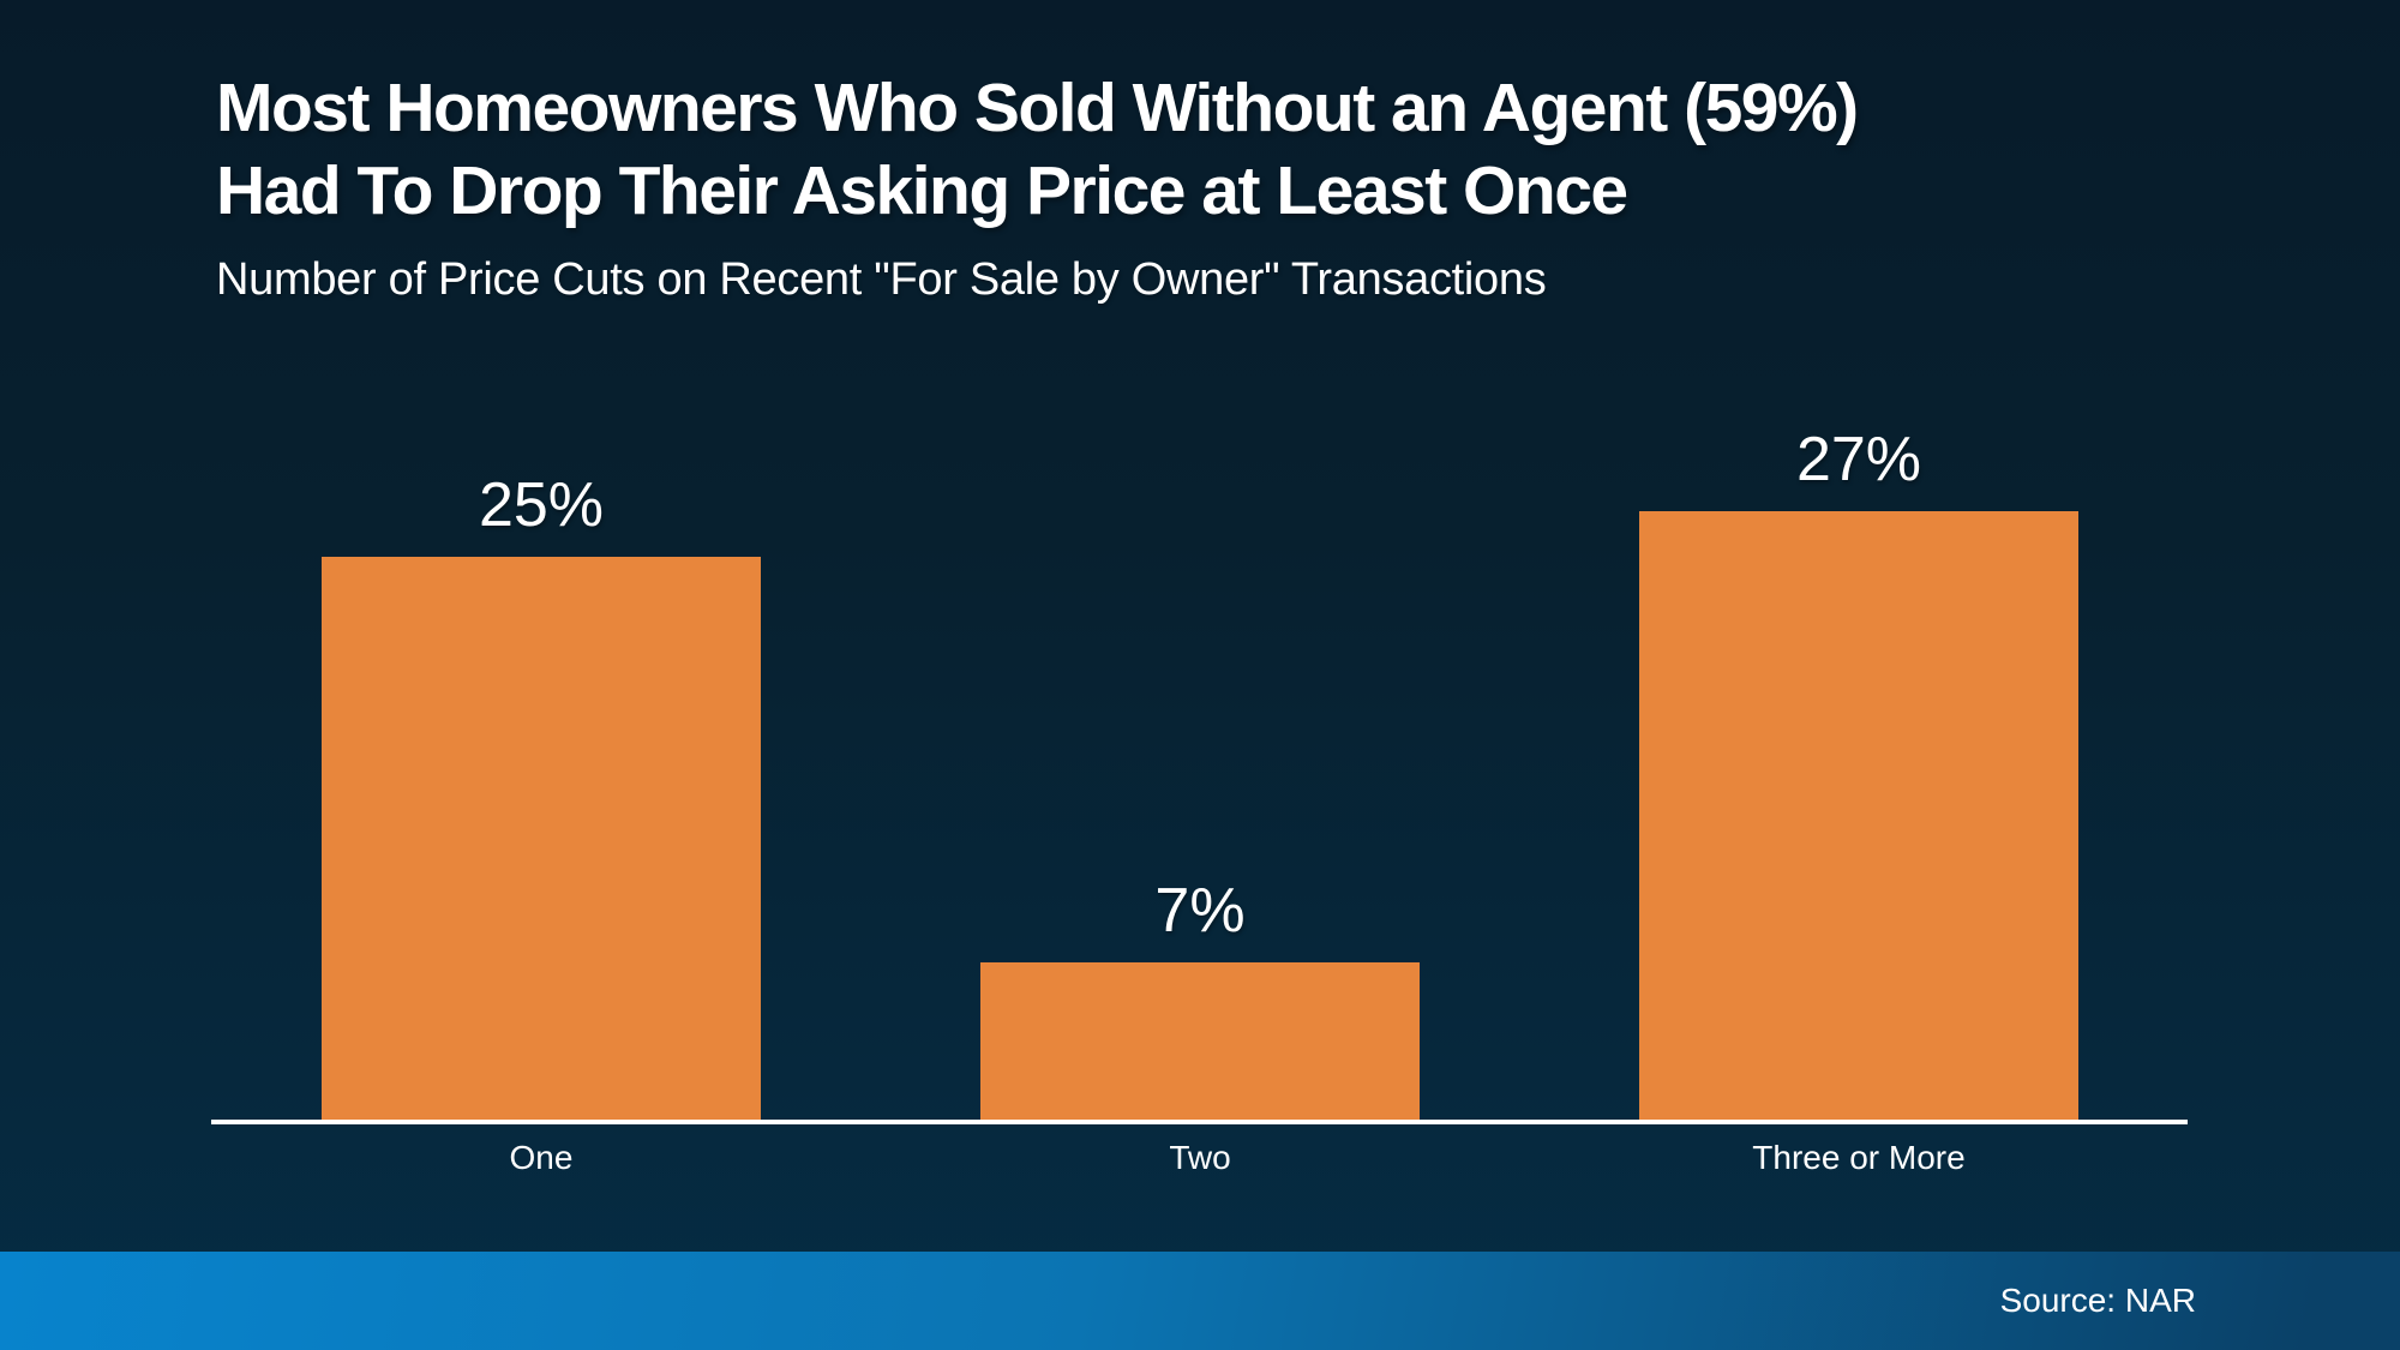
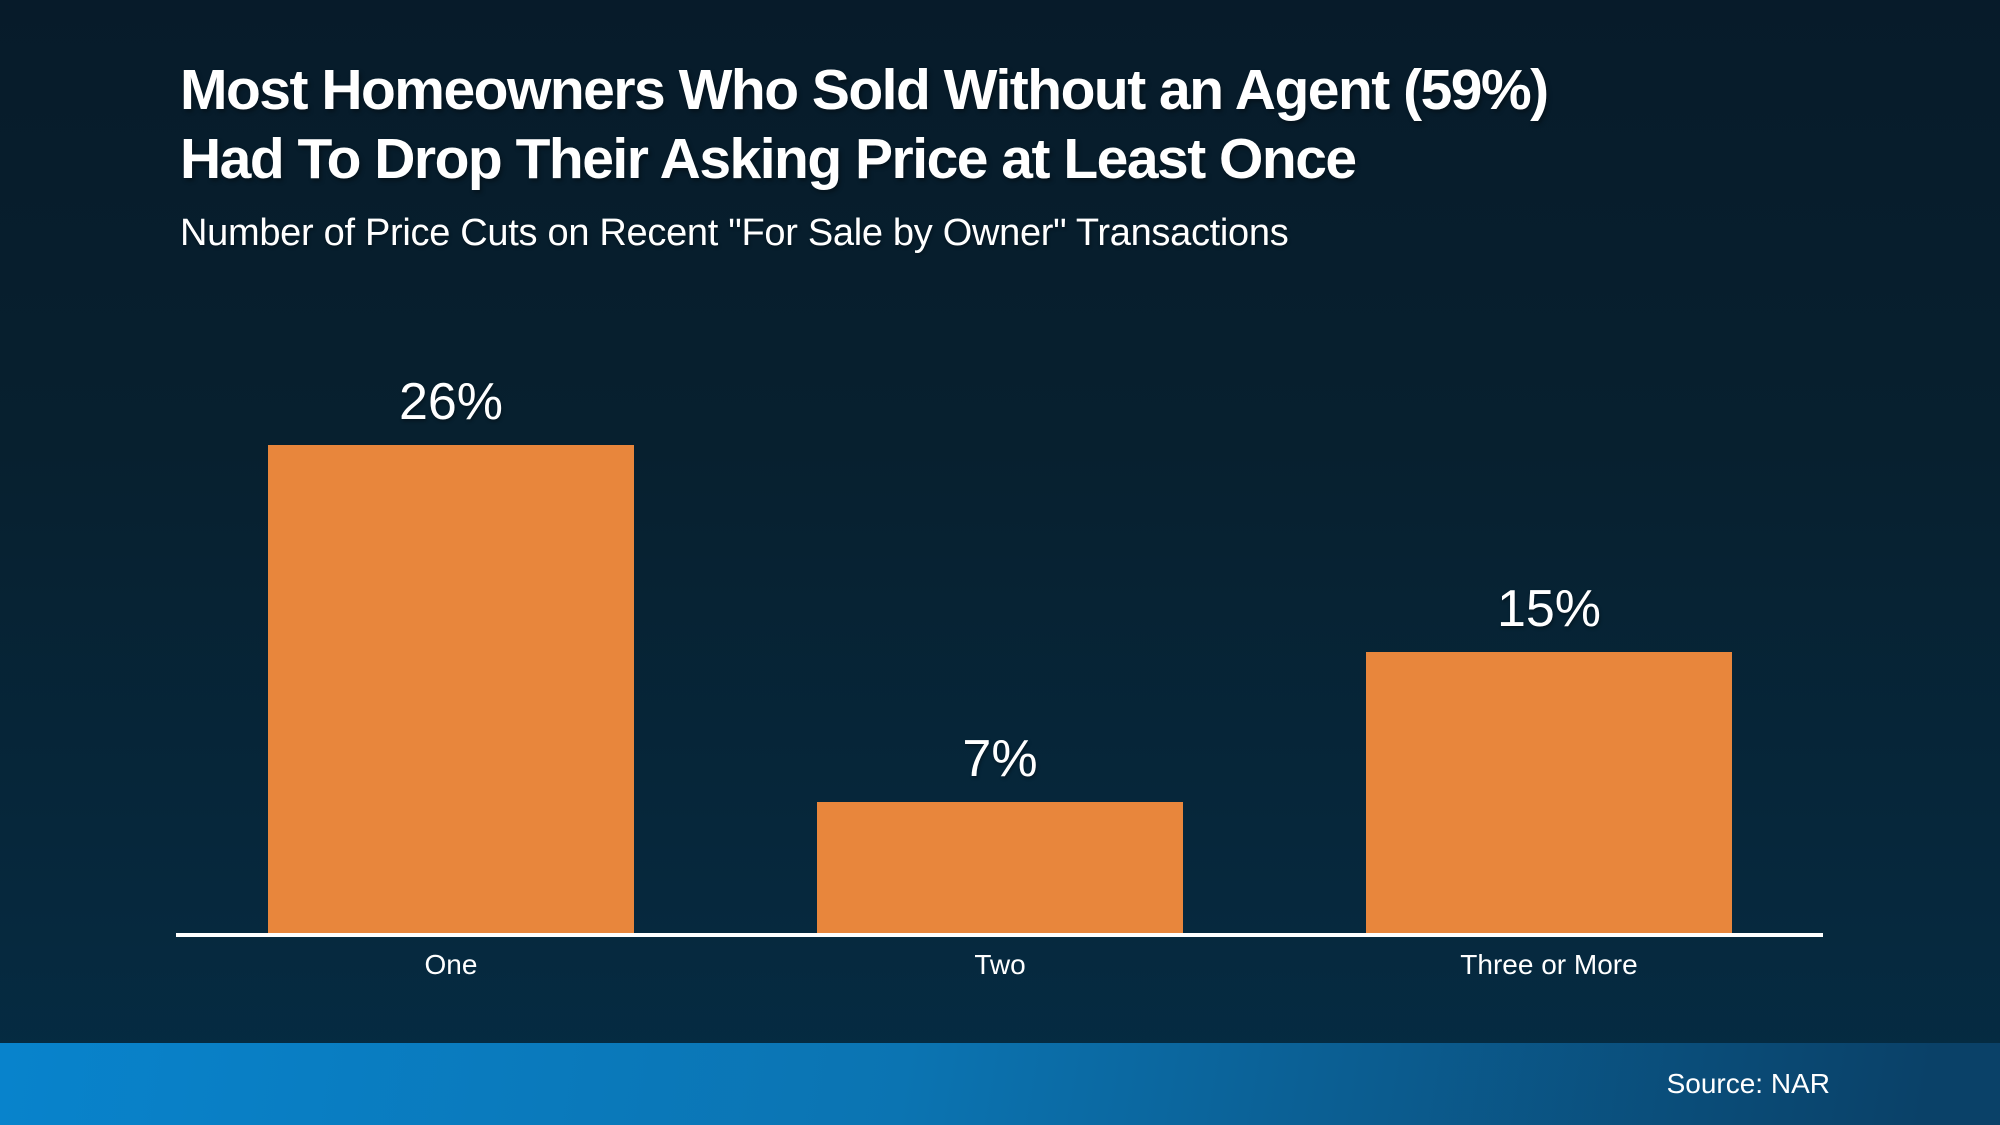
One: 25% -> 26%
Three or More: 27% -> 15%
